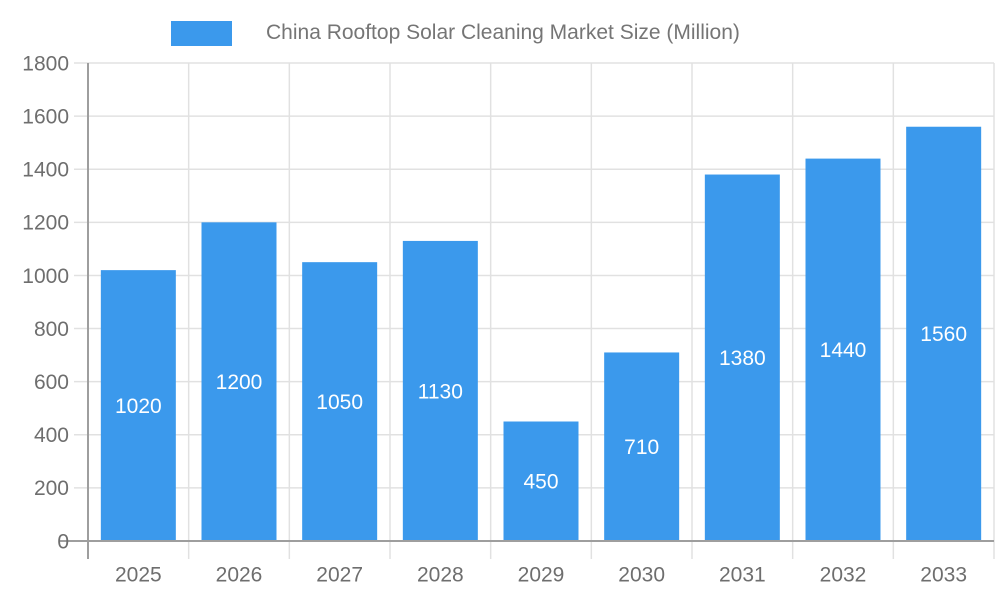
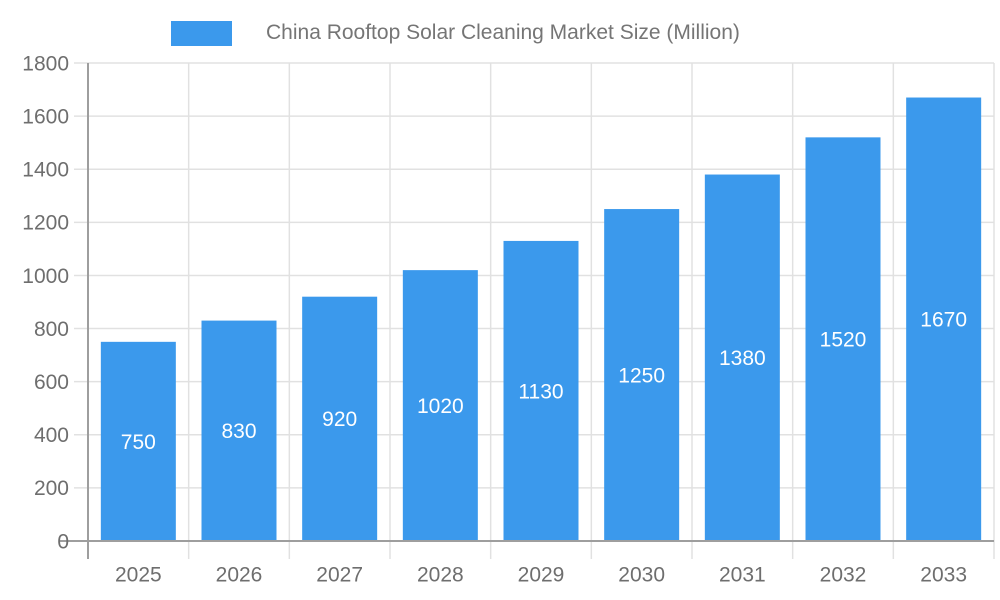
2025: 1020 -> 750
2026: 1200 -> 830
2027: 1050 -> 920
2028: 1130 -> 1020
2029: 450 -> 1130
2030: 710 -> 1250
2032: 1440 -> 1520
2033: 1560 -> 1670
